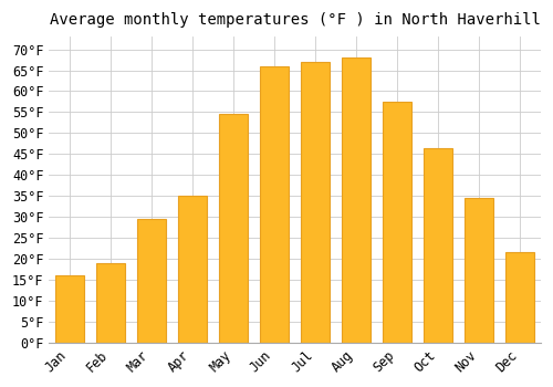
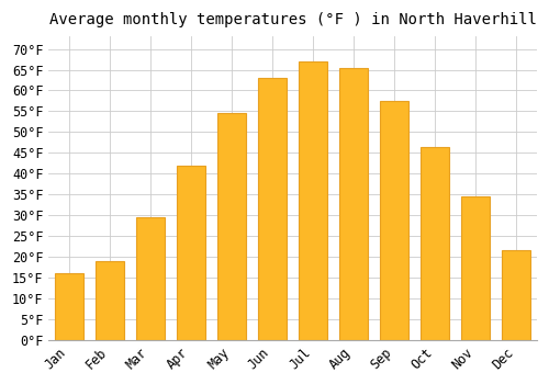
Apr: 35.0°F -> 42.0°F
Jun: 66.0°F -> 63.0°F
Aug: 68.0°F -> 65.5°F
